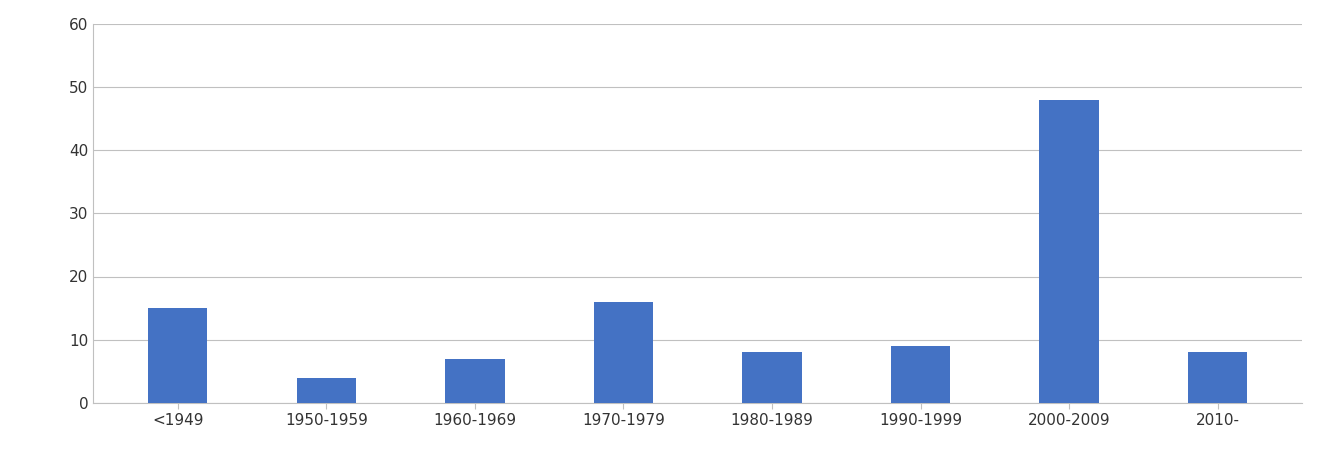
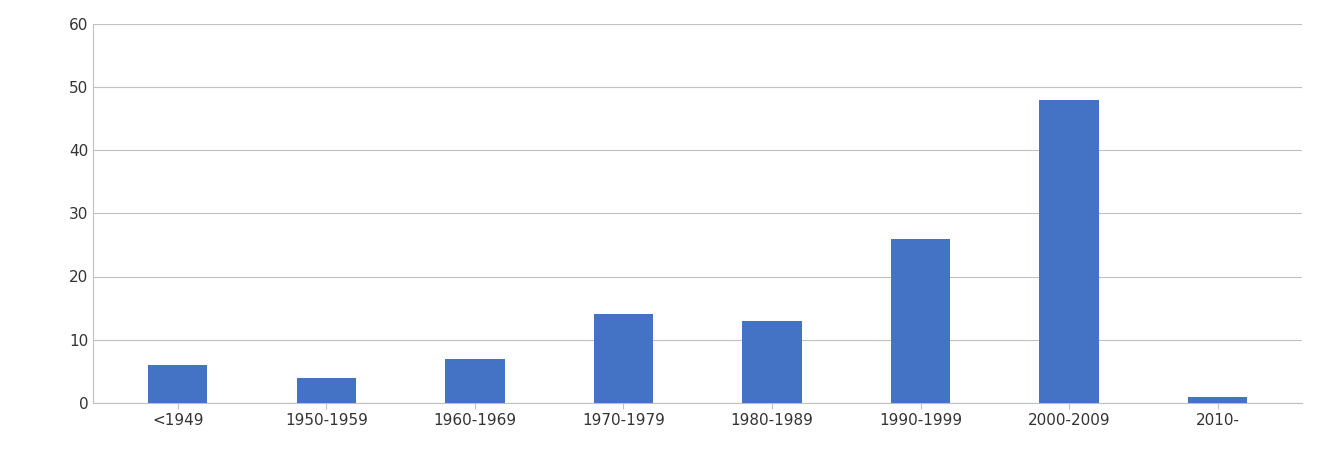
<1949: 15 -> 6
1970-1979: 16 -> 14
1980-1989: 8 -> 13
1990-1999: 9 -> 26
2010-: 8 -> 1
